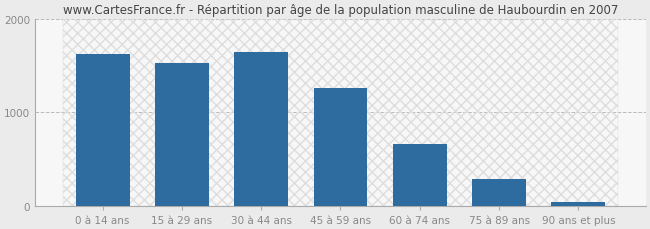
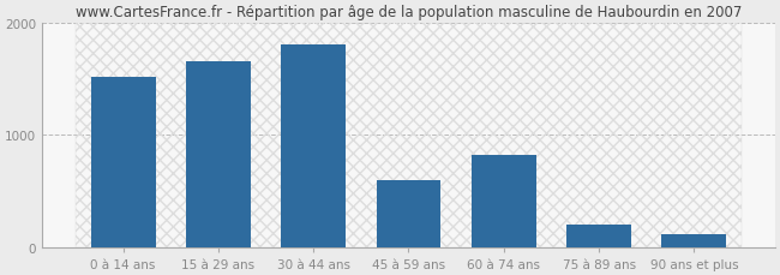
0 à 14 ans: 1620 -> 1520
15 à 29 ans: 1530 -> 1660
30 à 44 ans: 1640 -> 1800
45 à 59 ans: 1260 -> 600
60 à 74 ans: 660 -> 820
75 à 89 ans: 290 -> 200
90 ans et plus: 40 -> 120
